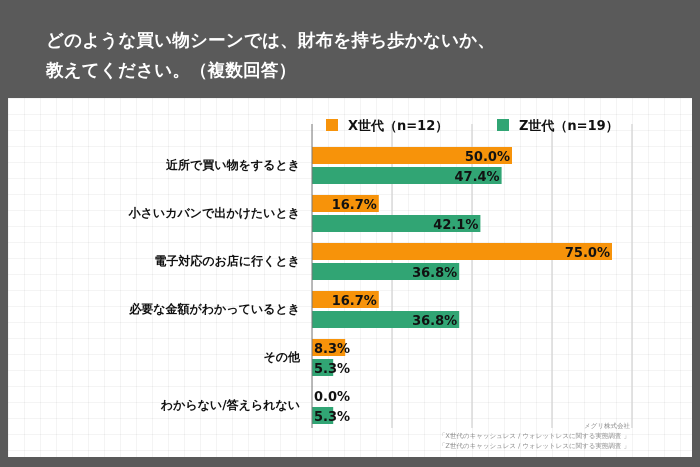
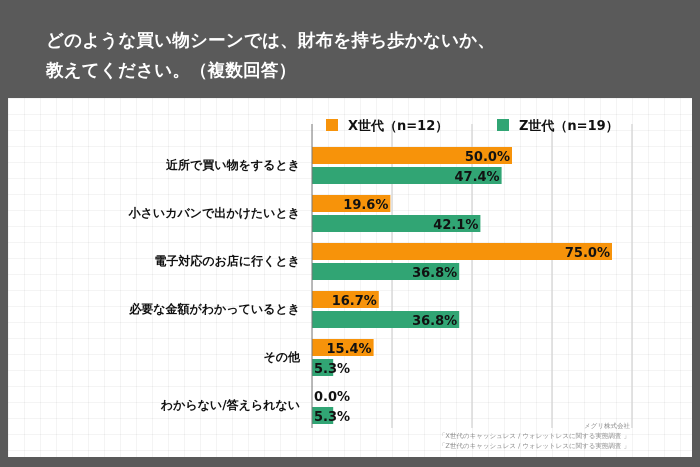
X世代（n=12）/小さいカバンで出かけたいとき: 16.7% -> 19.6%
X世代（n=12）/その他: 8.3% -> 15.4%
